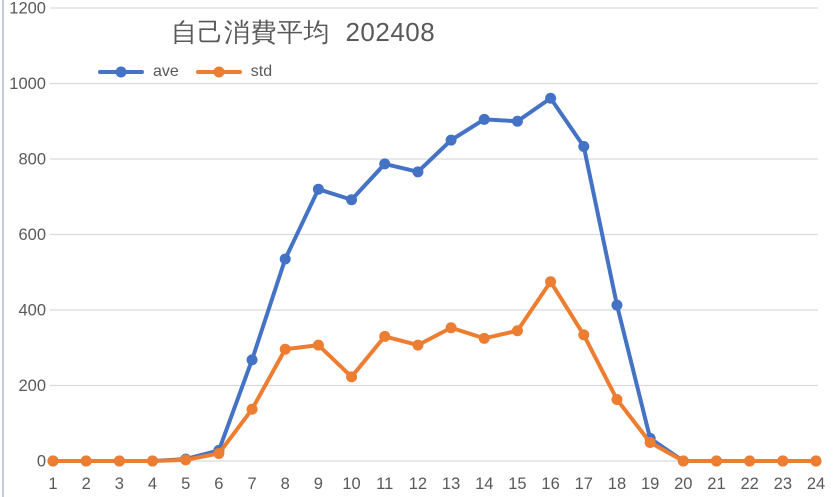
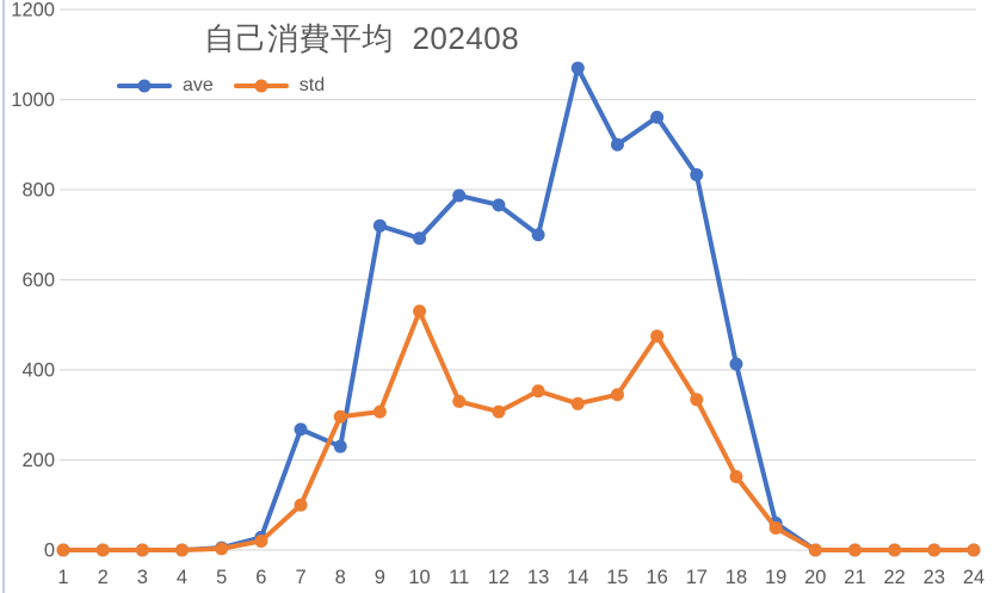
std/7: 140 -> 100
ave/8: 540 -> 230
std/10: 220 -> 530
ave/13: 850 -> 700
ave/14: 900 -> 1070
